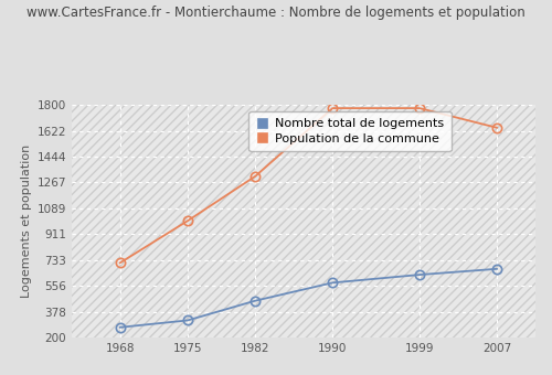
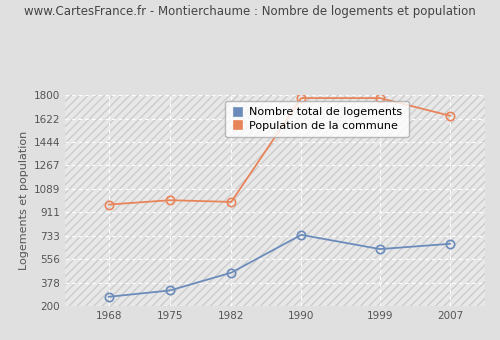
Population de la commune/1968: 710 -> 970
Population de la commune/1982: 1310 -> 990
Nombre total de logements/1990: 580 -> 740
